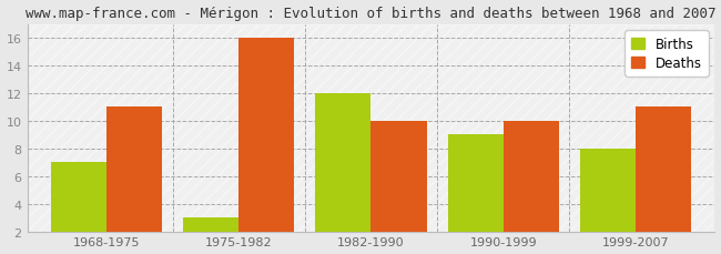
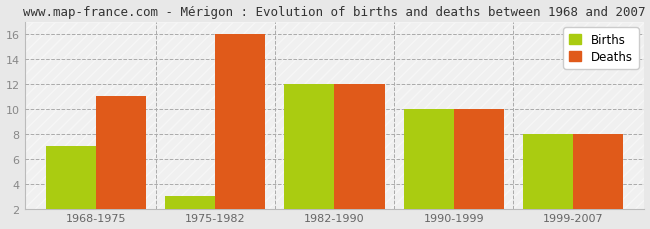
Deaths/1982-1990: 10 -> 12
Births/1990-1999: 9 -> 10
Deaths/1999-2007: 11 -> 8
